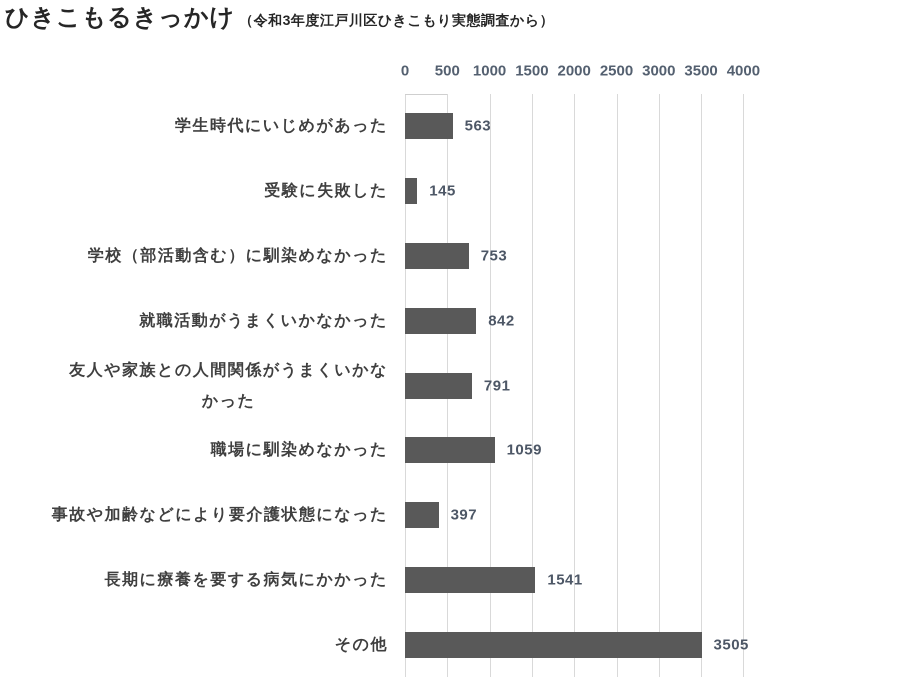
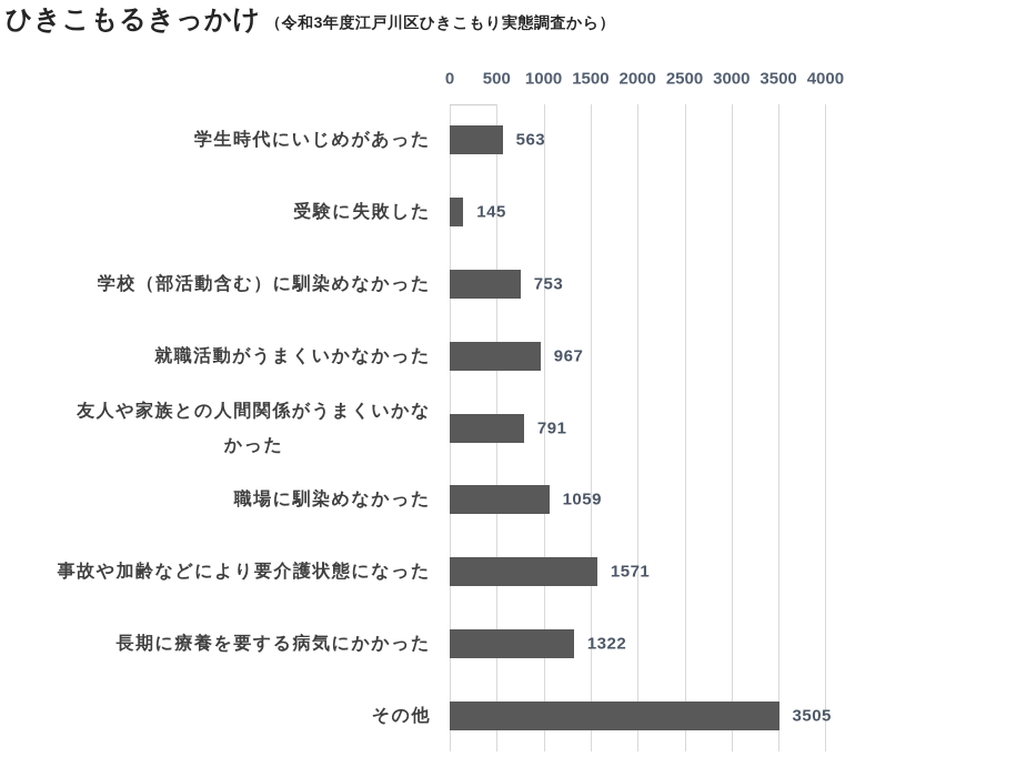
就職活動がうまくいかなかった: 842 -> 967
事故や加齢などにより要介護状態になった: 397 -> 1571
長期に療養を要する病気にかかった: 1541 -> 1322
